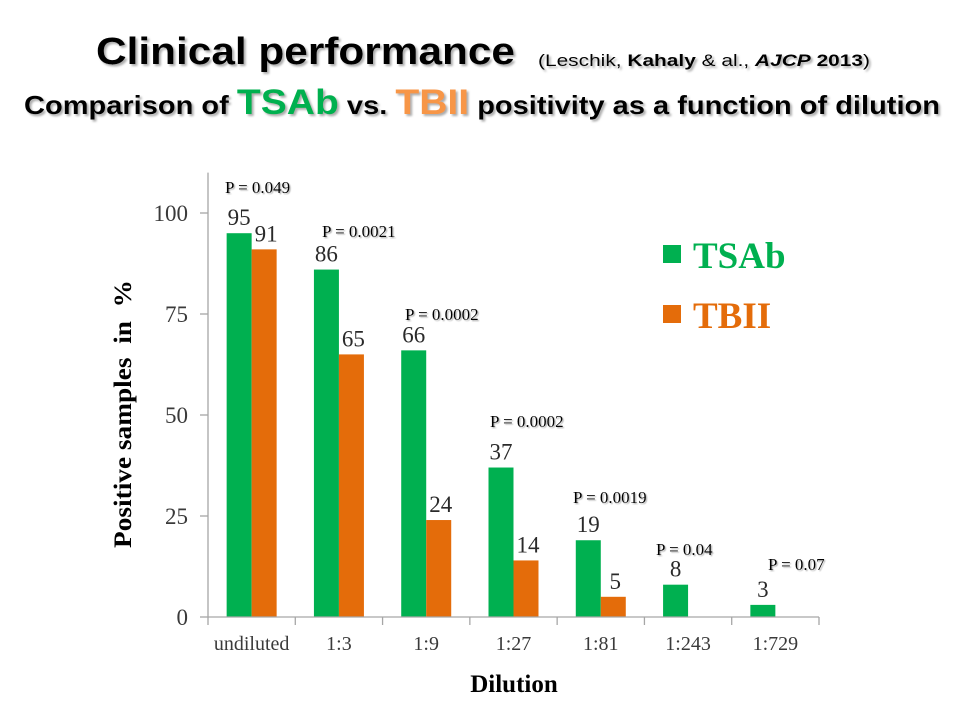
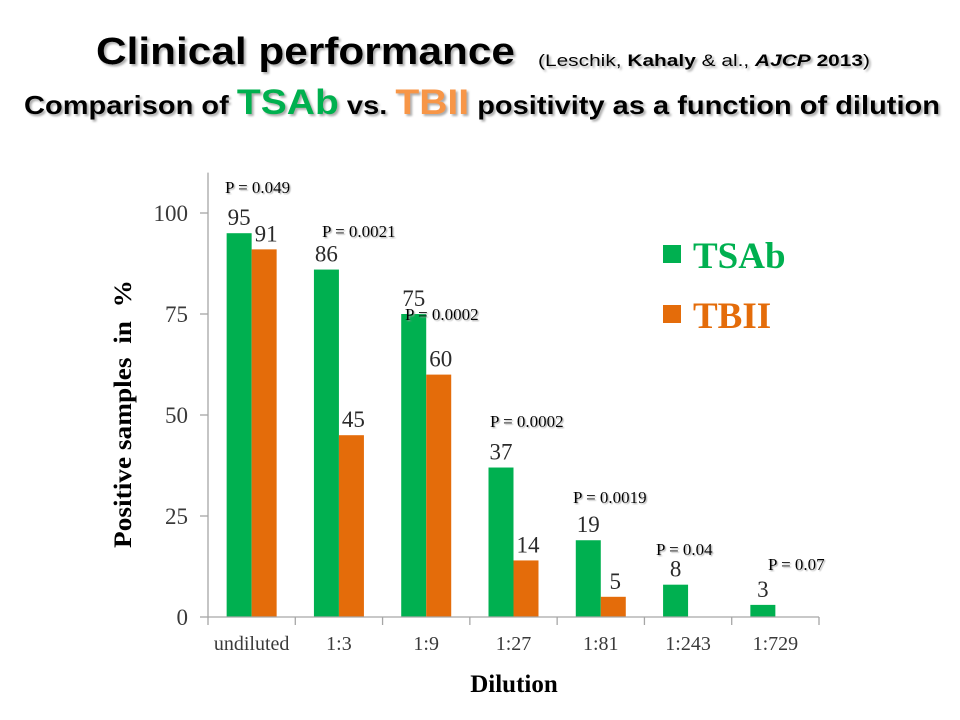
TBII/1:3: 65 -> 45
TSAb/1:9: 66 -> 75
TBII/1:9: 24 -> 60
